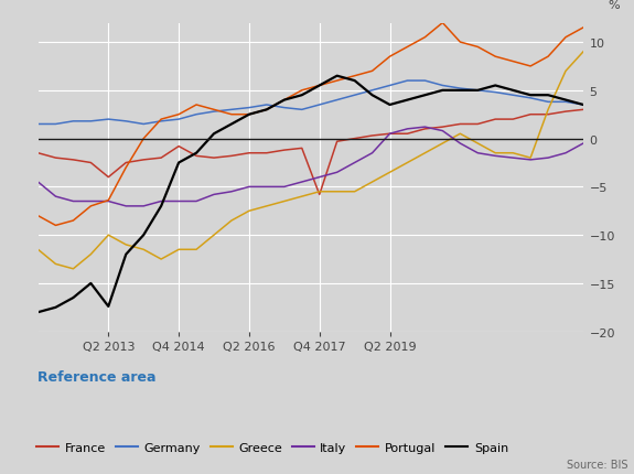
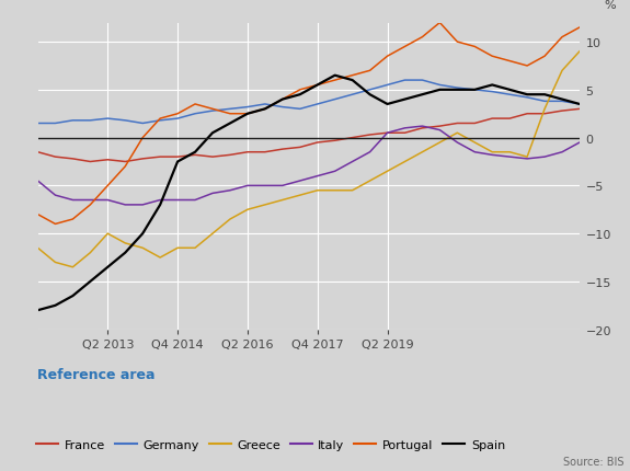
France/Q2 2013: -4.0 -> -2.3
Portugal/Q2 2013: -6.4 -> -5.0
Spain/Q2 2013: -17.4 -> -13.5
France/Q4 2014: -0.8 -> -2.0
France/Q4 2017: -5.8 -> -0.5
